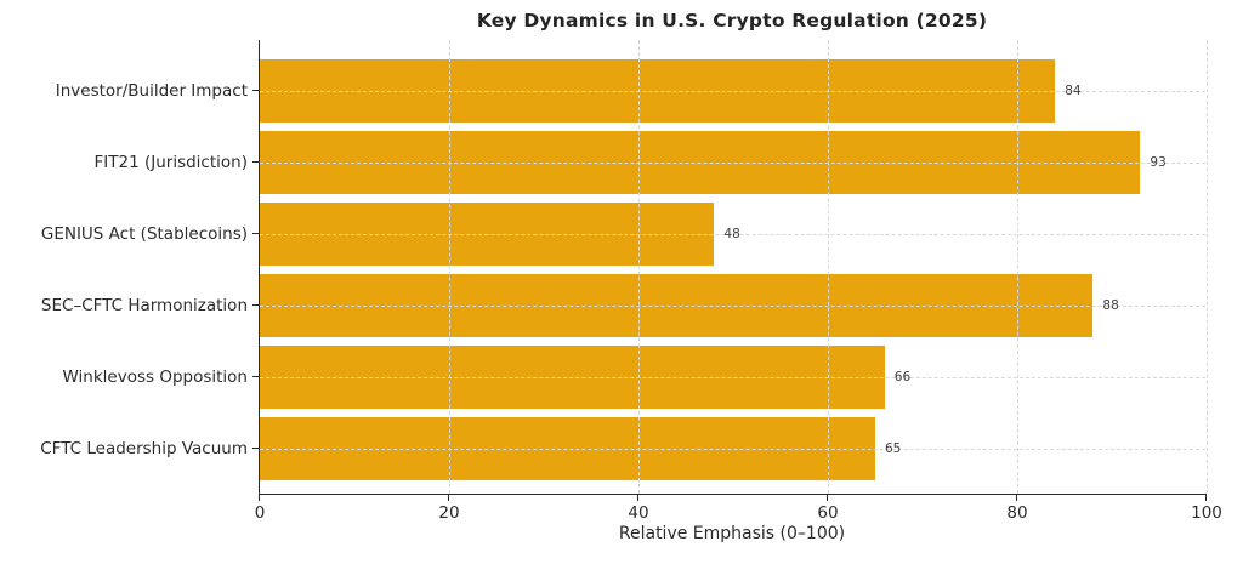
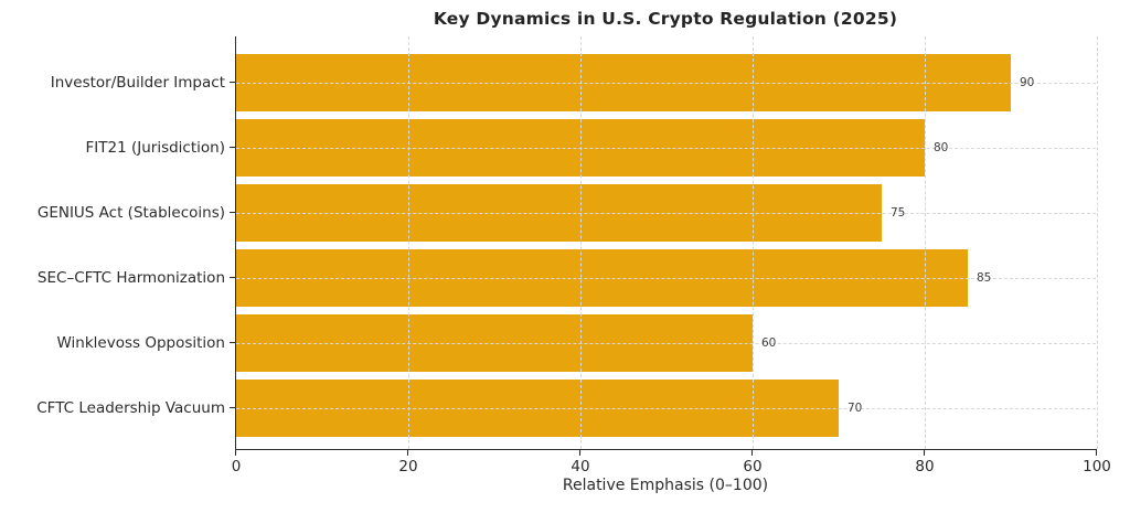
Investor/Builder Impact: 84 -> 90
FIT21 (Jurisdiction): 93 -> 80
GENIUS Act (Stablecoins): 48 -> 75
SEC–CFTC Harmonization: 88 -> 85
Winklevoss Opposition: 66 -> 60
CFTC Leadership Vacuum: 65 -> 70
